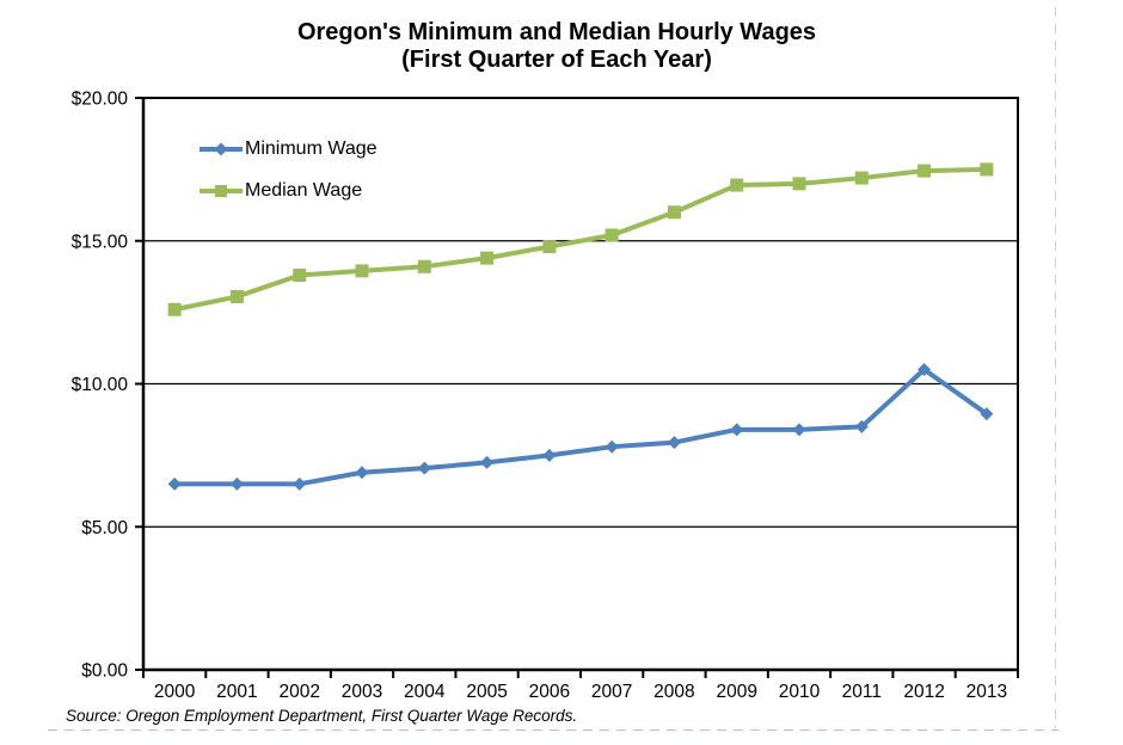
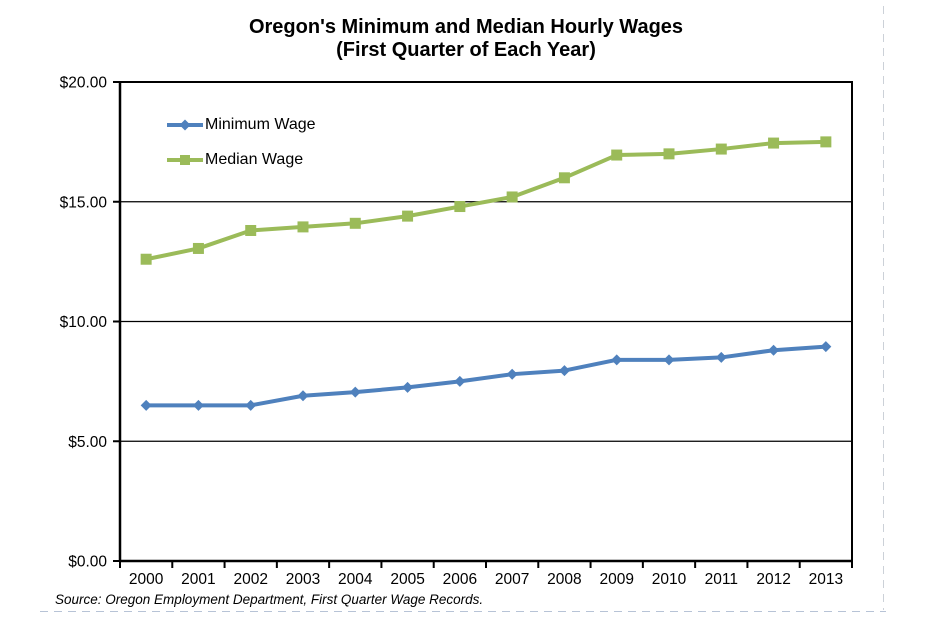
Minimum Wage/2012: $10.5 -> $8.8
